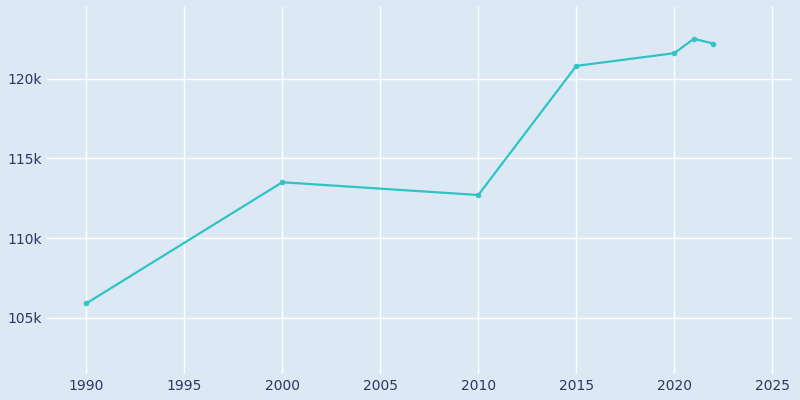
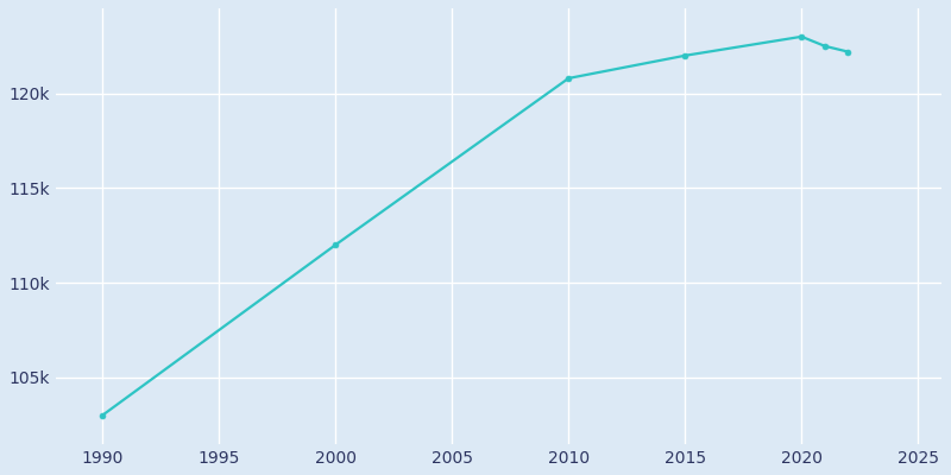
1990: 105.9k -> 103.0k
2000: 113.5k -> 112.0k
2010: 112.7k -> 120.8k
2015: 120.8k -> 122.0k
2020: 121.6k -> 123.0k
